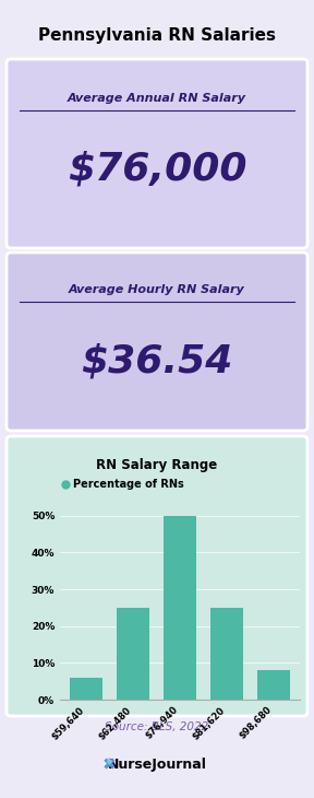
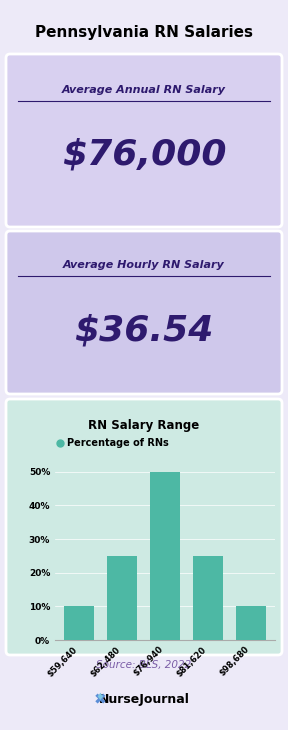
$59,640: 6% -> 10%
$98,680: 8% -> 10%
